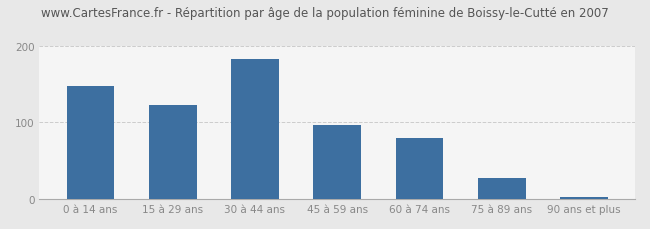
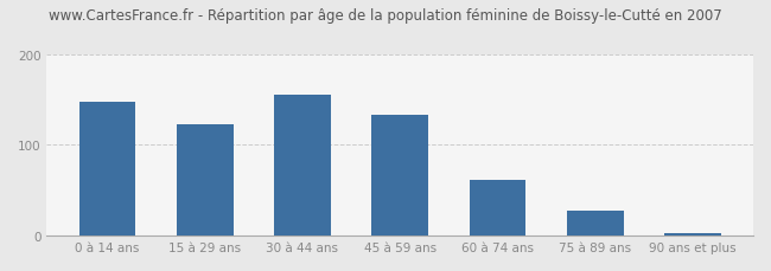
30 à 44 ans: 182 -> 155
45 à 59 ans: 96 -> 133
60 à 74 ans: 80 -> 62
